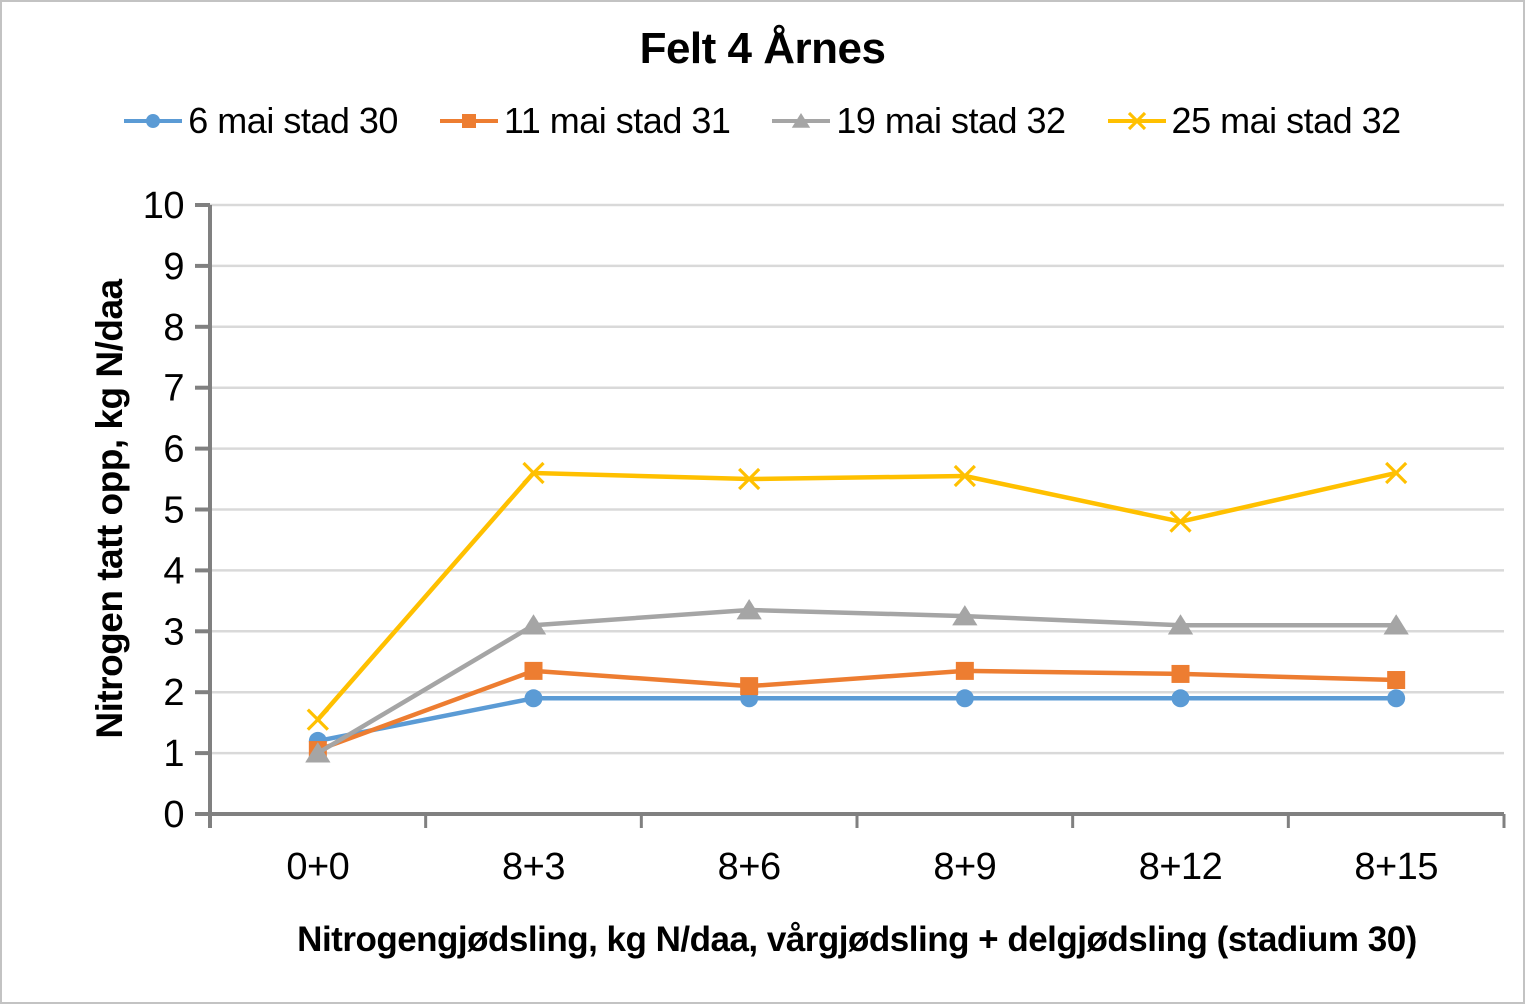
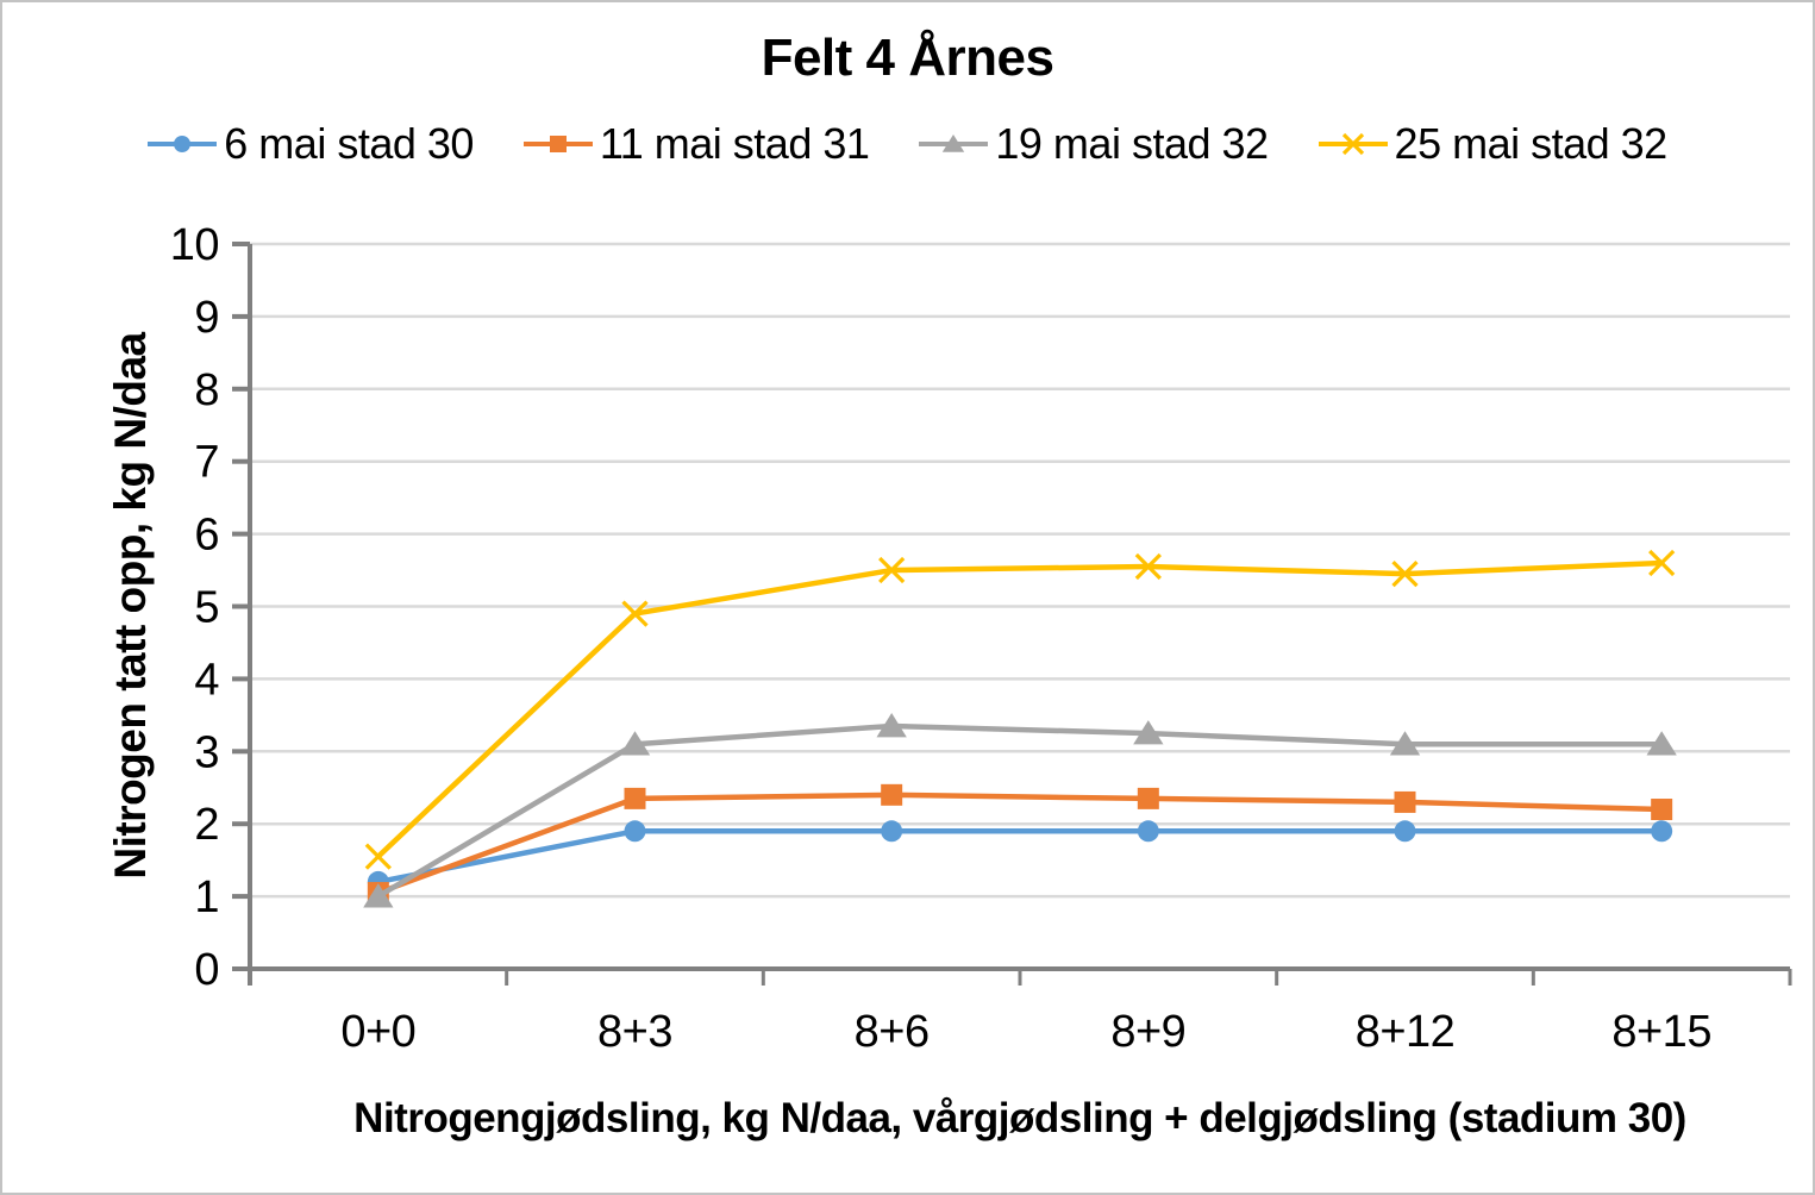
25 mai stad 32/8+3: 5.6 -> 4.9
11 mai stad 31/8+6: 2.1 -> 2.4
25 mai stad 32/8+12: 4.8 -> 5.5
